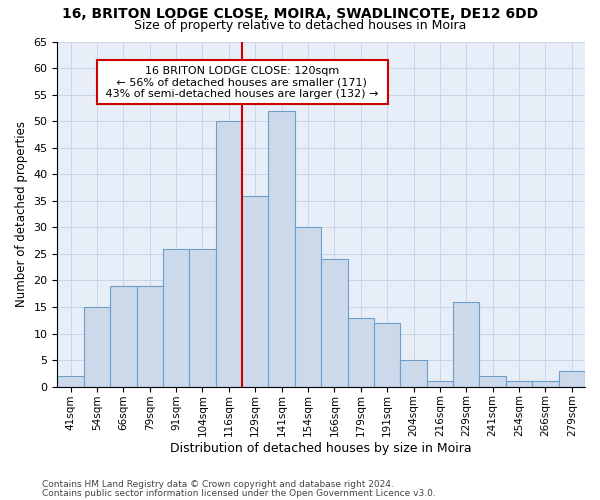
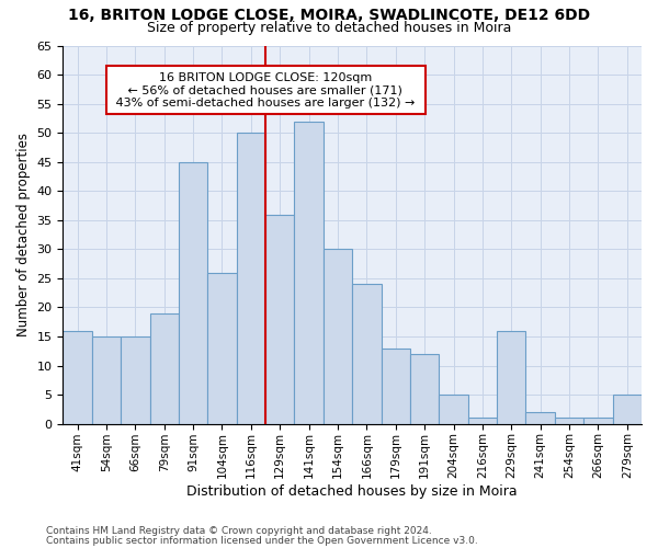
41sqm: 2 -> 16
66sqm: 19 -> 15
91sqm: 26 -> 45
279sqm: 3 -> 5
